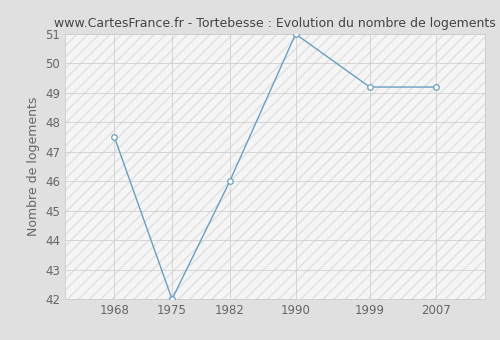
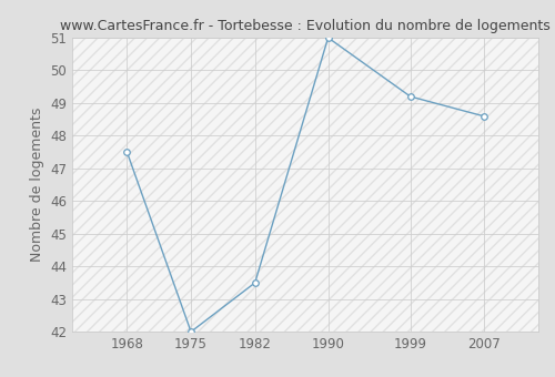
1982: 46.0 -> 43.5
2007: 49.2 -> 48.6
